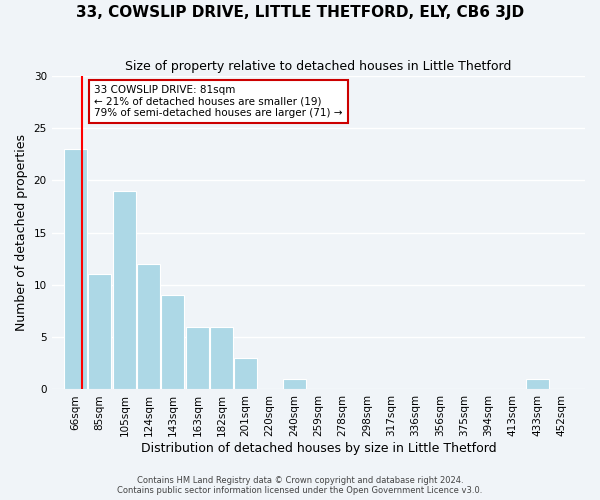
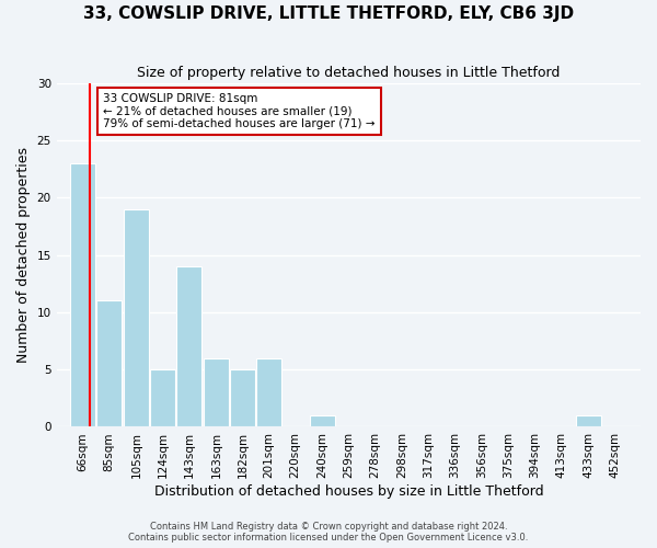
124sqm: 12 -> 5
143sqm: 9 -> 14
182sqm: 6 -> 5
201sqm: 3 -> 6
